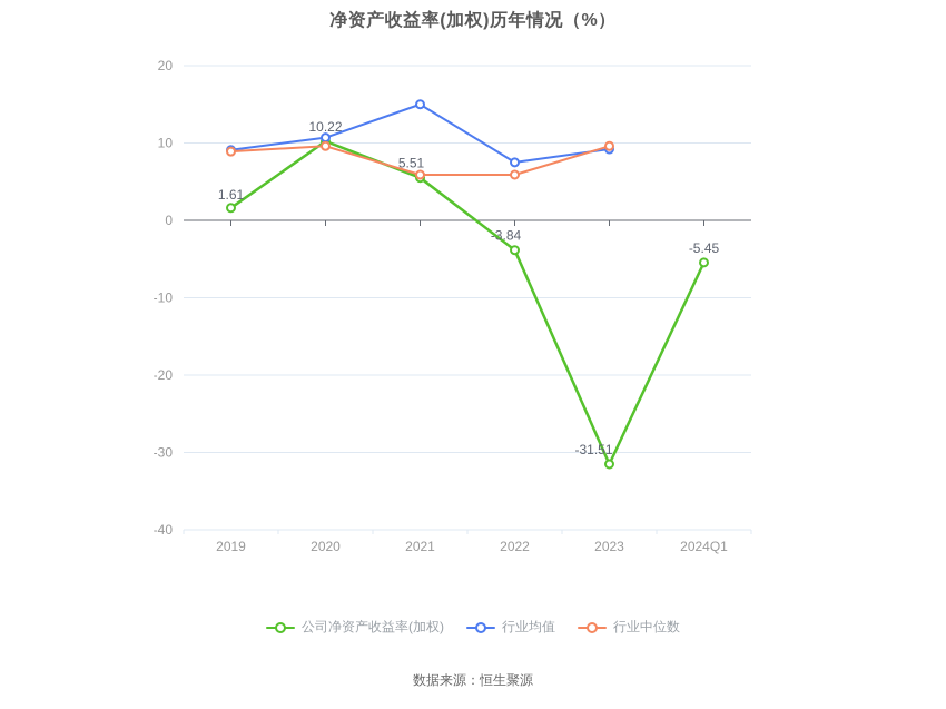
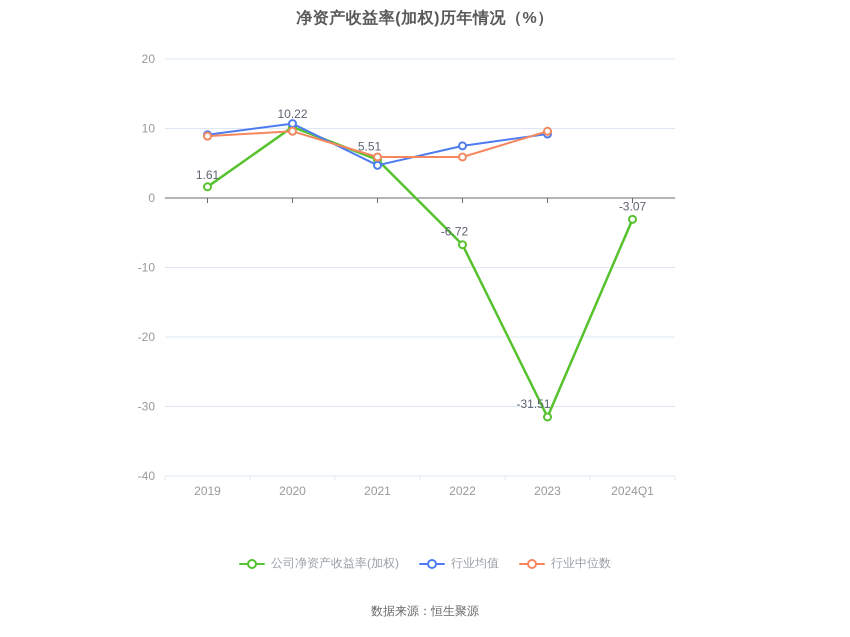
行业均值/2021: 15 -> 5
公司净资产收益率(加权)/2022: -3.84 -> -6.72
公司净资产收益率(加权)/2024Q1: -5.45 -> -3.07
